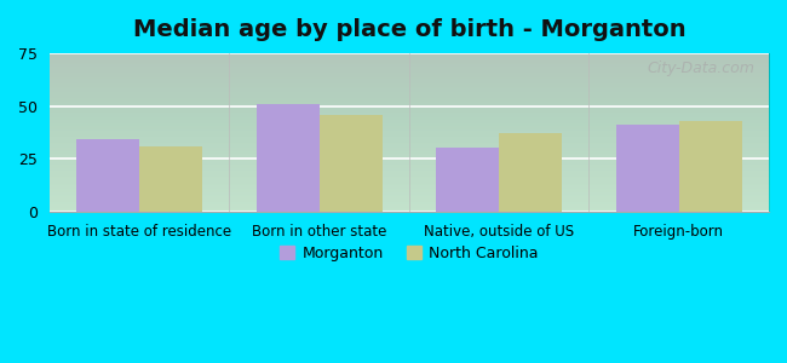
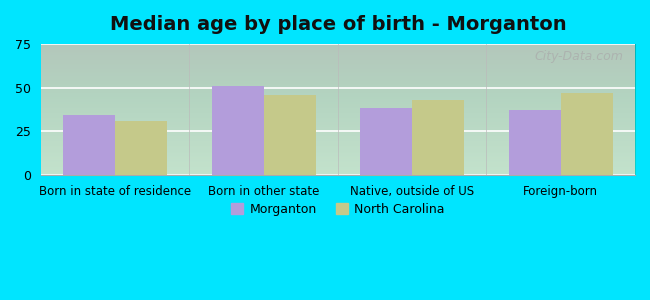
Morganton/Native, outside of US: 30 -> 38
North Carolina/Native, outside of US: 37 -> 43
Morganton/Foreign-born: 41 -> 37
North Carolina/Foreign-born: 43 -> 47
